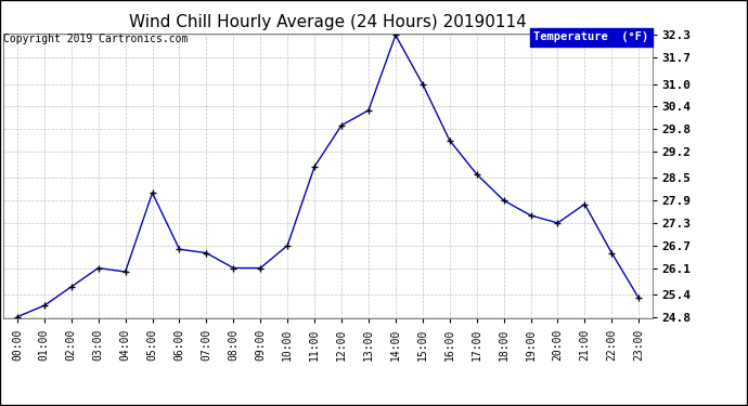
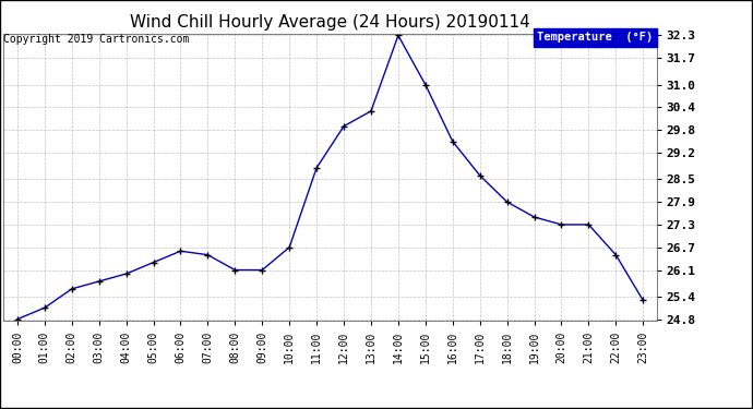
03:00: 26.1 -> 25.8
05:00: 28.1 -> 26.3
21:00: 27.8 -> 27.3
